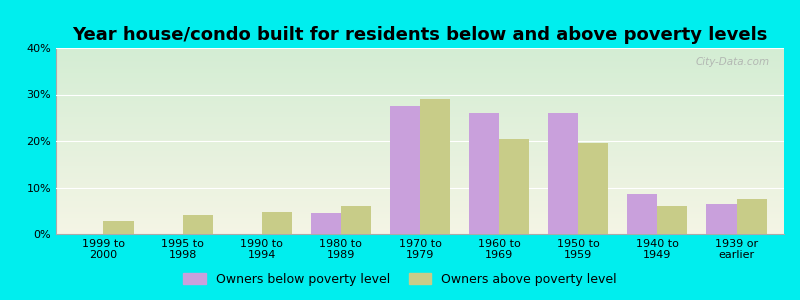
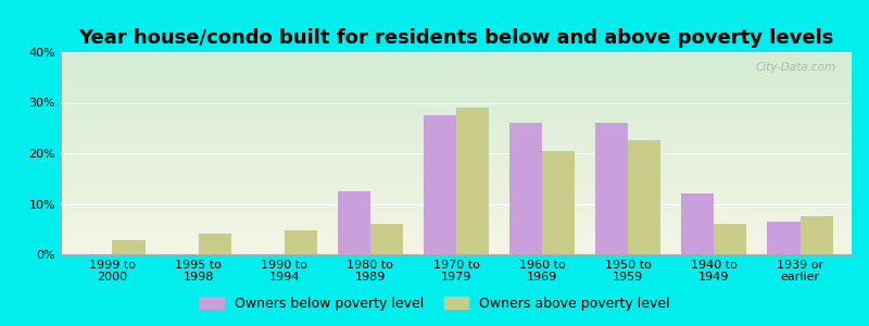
Owners below poverty level/1980 to 1989: 4.5% -> 12.5%
Owners above poverty level/1950 to 1959: 19.5% -> 22.5%
Owners below poverty level/1940 to 1949: 8.5% -> 12.0%
